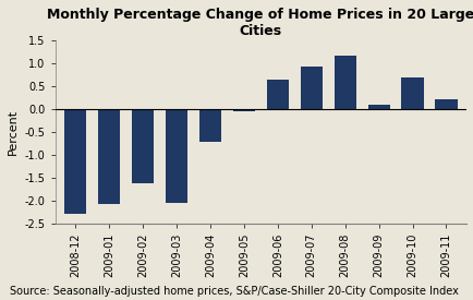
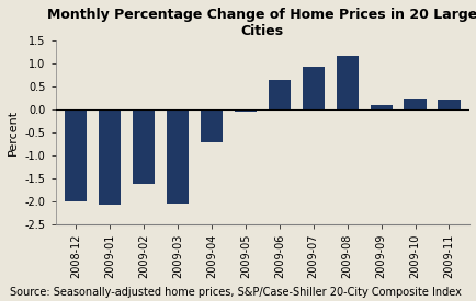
2008-12: -2.30 -> -2.00
2009-10: 0.70 -> 0.25
